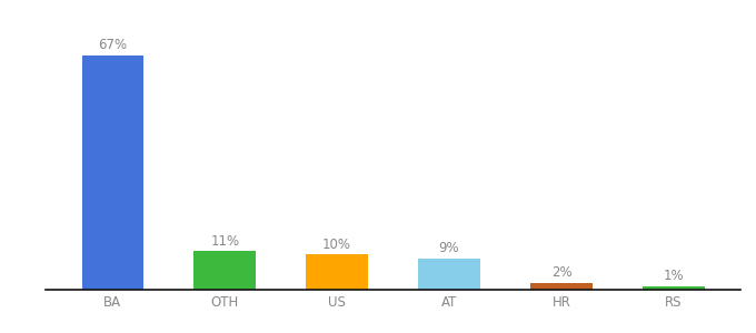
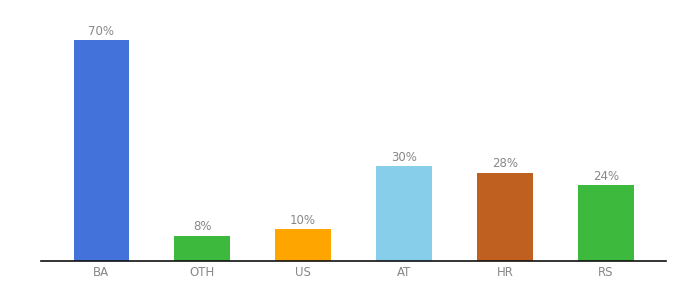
BA: 67% -> 70%
OTH: 11% -> 8%
AT: 9% -> 30%
HR: 2% -> 28%
RS: 1% -> 24%
